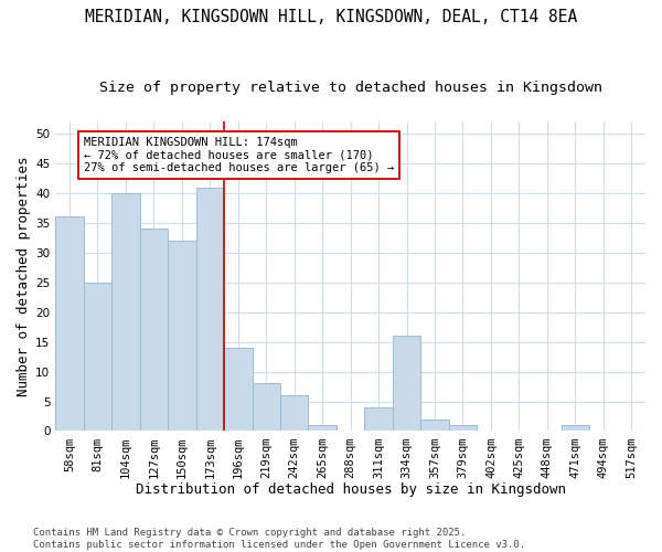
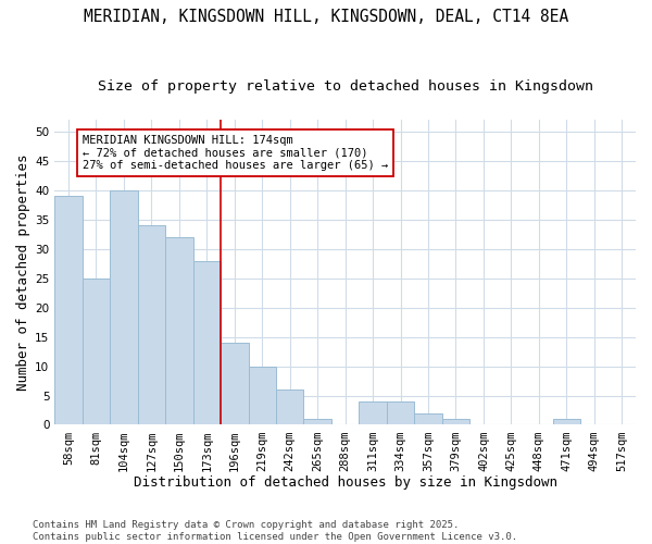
58sqm: 36 -> 39
173sqm: 41 -> 28
219sqm: 8 -> 10
334sqm: 16 -> 4
